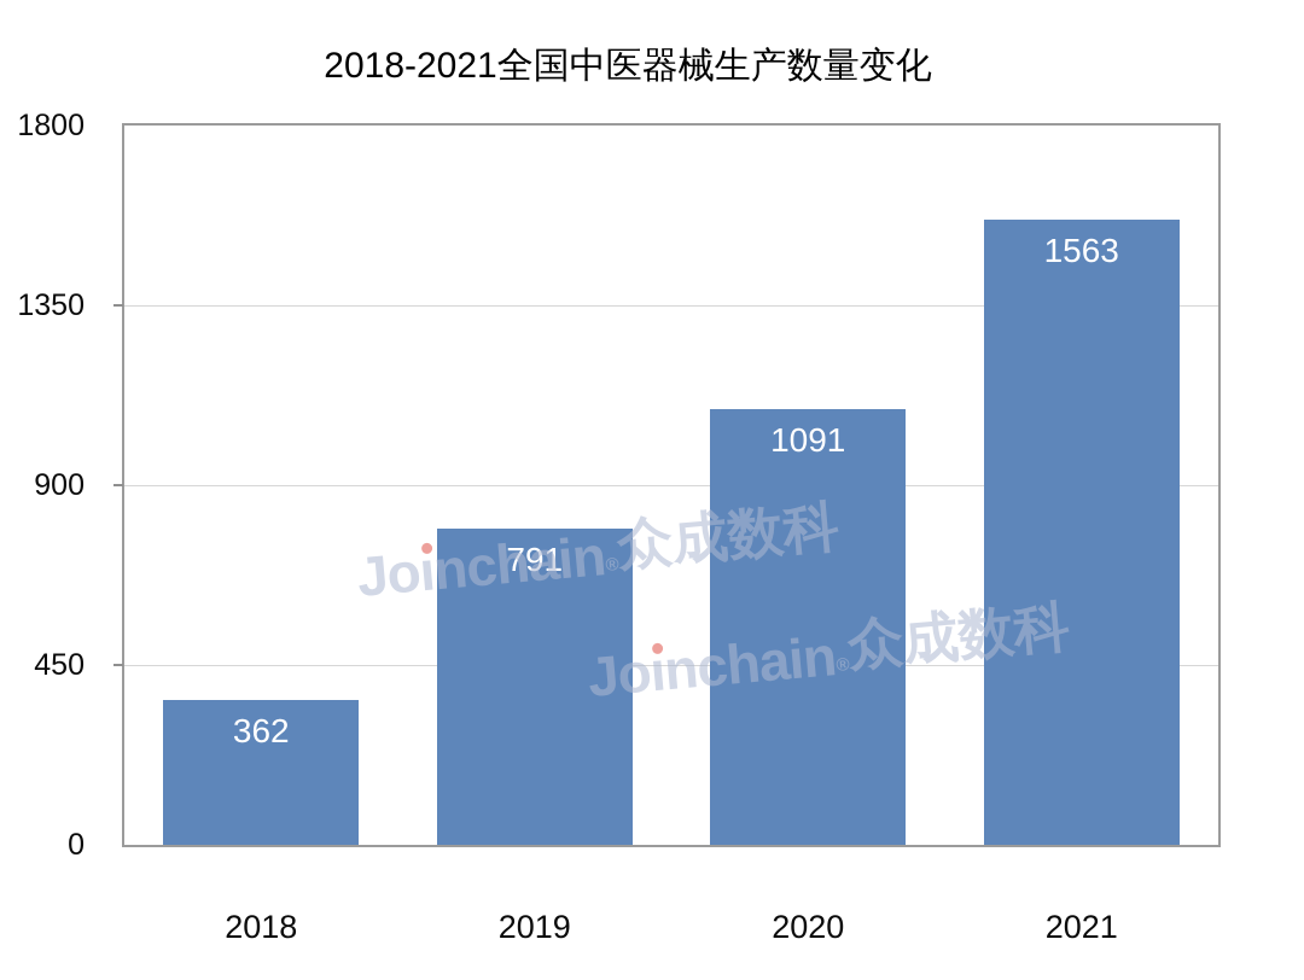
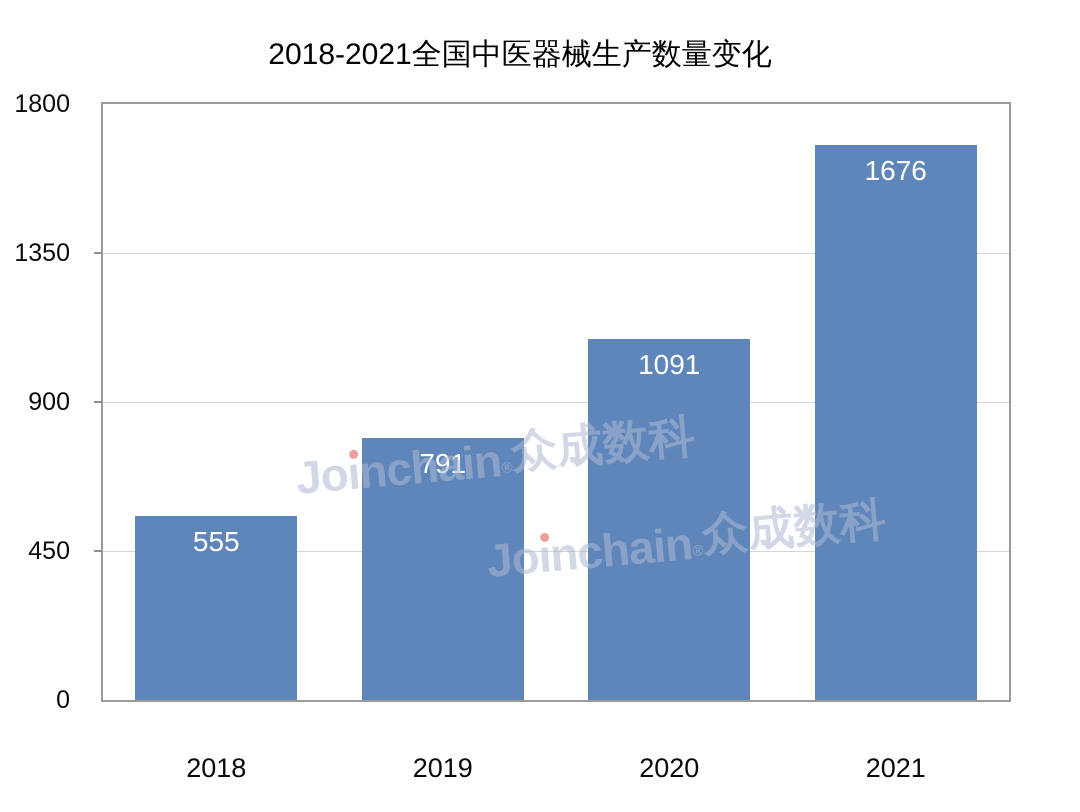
2018: 362 -> 555
2021: 1563 -> 1676
